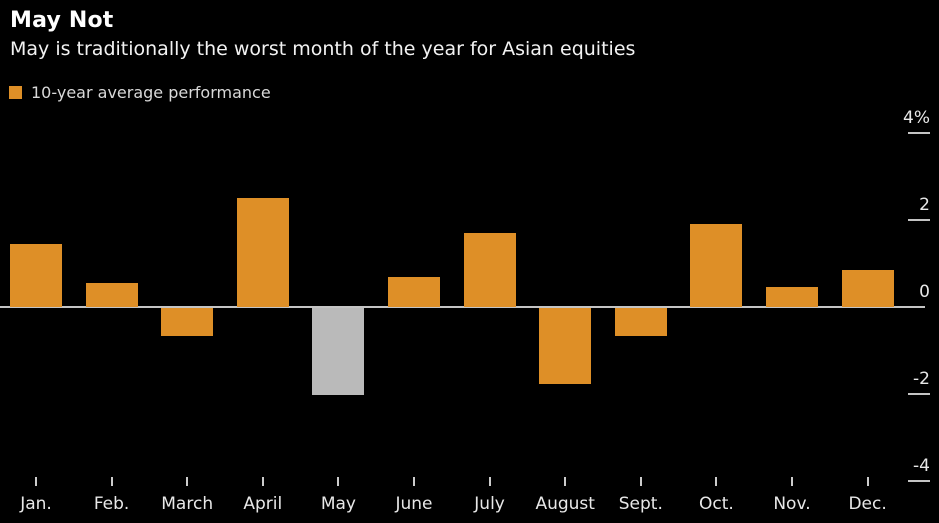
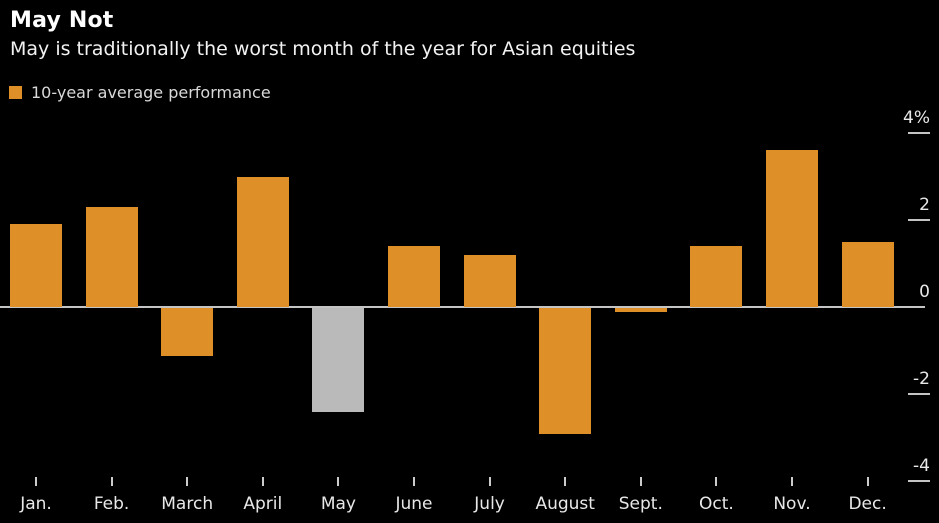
Jan.: 1.4% -> 1.9%
Feb.: 0.6% -> 2.3%
March: -0.7% -> -1.1%
April: 2.5% -> 3.0%
May: -2.0% -> -2.4%
June: 0.7% -> 1.4%
July: 1.7% -> 1.2%
August: -1.8% -> -2.9%
Sept.: -0.7% -> -0.1%
Oct.: 1.9% -> 1.4%
Nov.: 0.5% -> 3.6%
Dec.: 0.8% -> 1.5%
